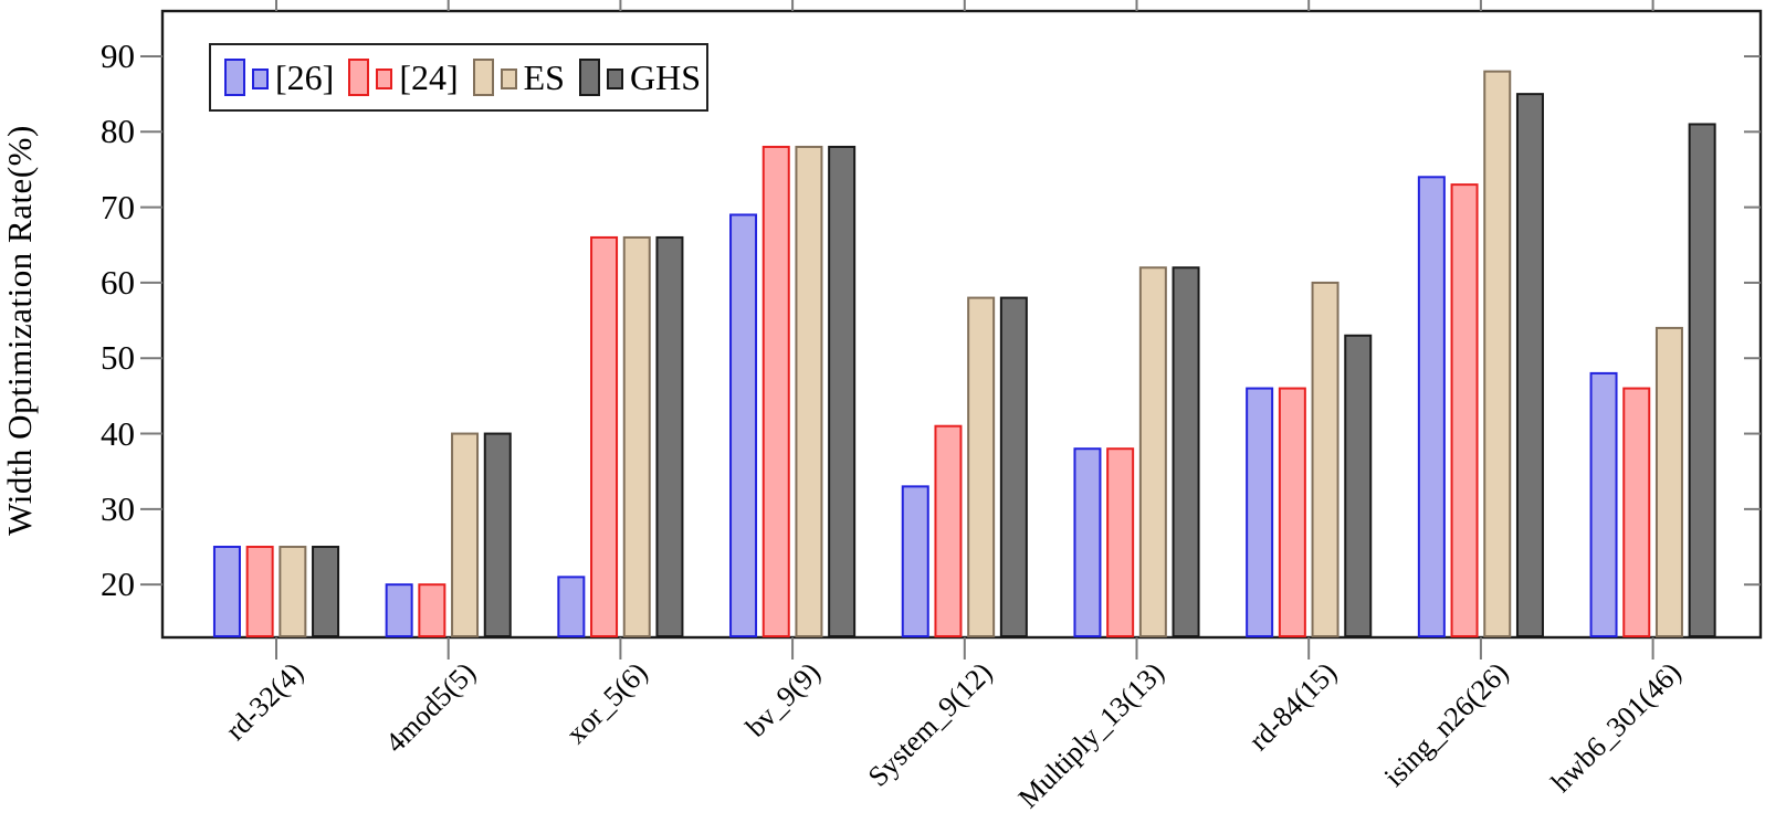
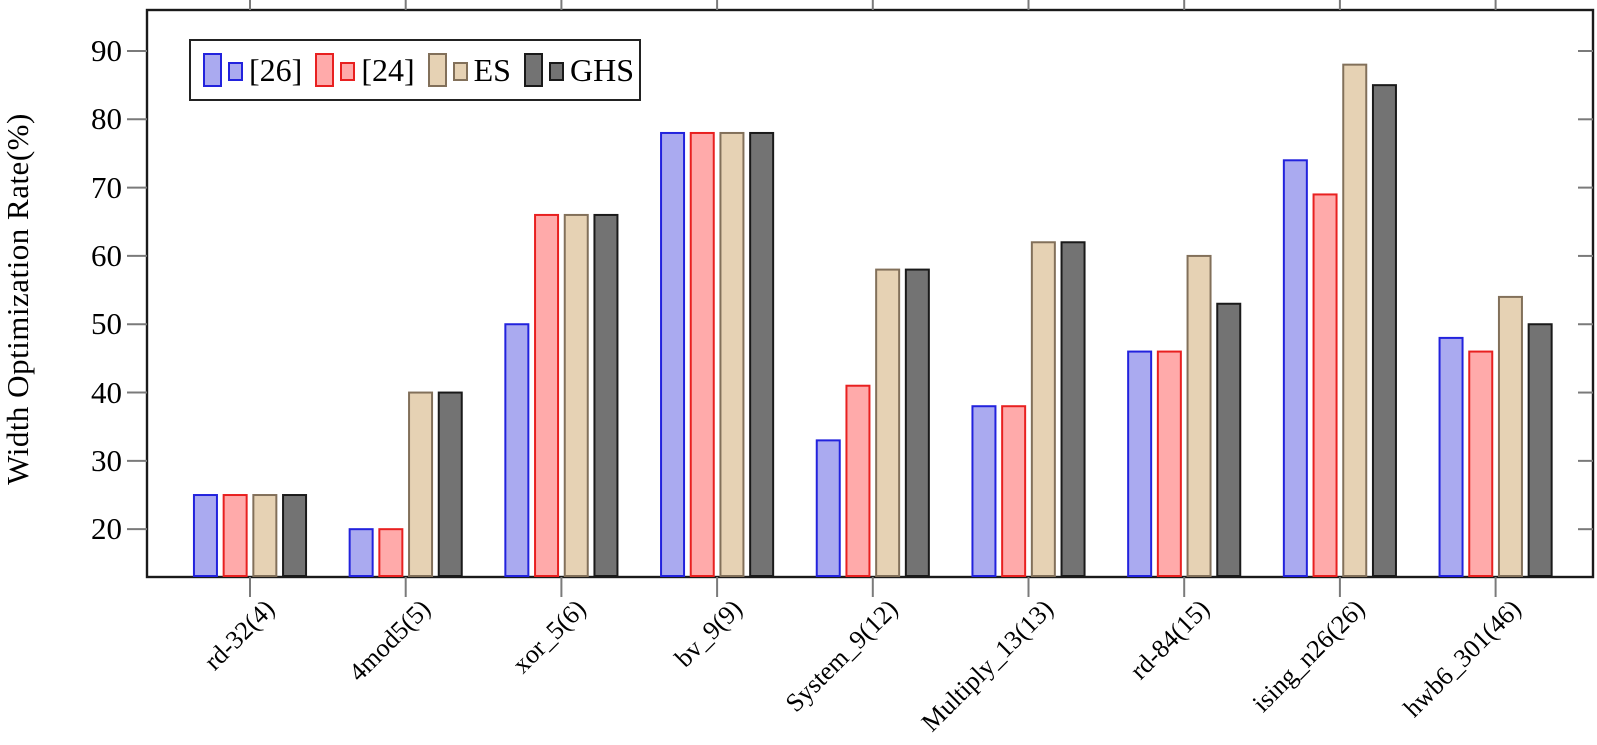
[26]/xor_5(6): 21 -> 50
[26]/bv_9(9): 69 -> 78
[24]/ising_n26(26): 73 -> 69
GHS/hwb6_301(46): 81 -> 50
